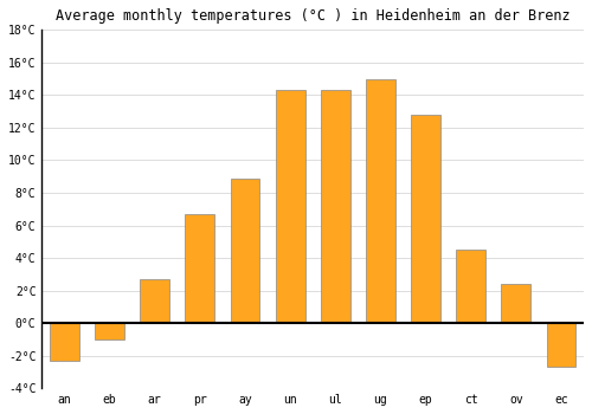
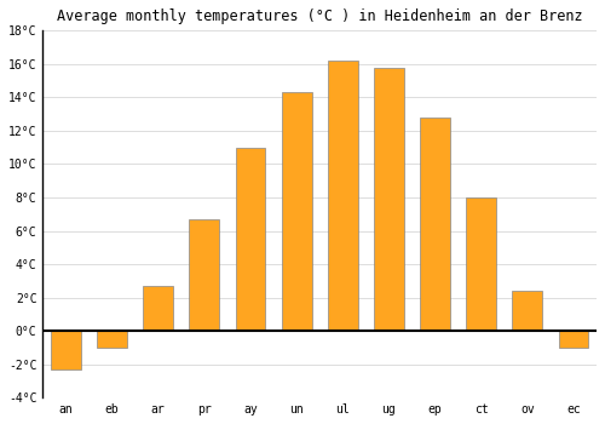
ay: 8.9°C -> 11.0°C
ul: 14.3°C -> 16.2°C
ug: 15.0°C -> 15.8°C
ct: 4.5°C -> 8.0°C
ec: -2.7°C -> -1.0°C
